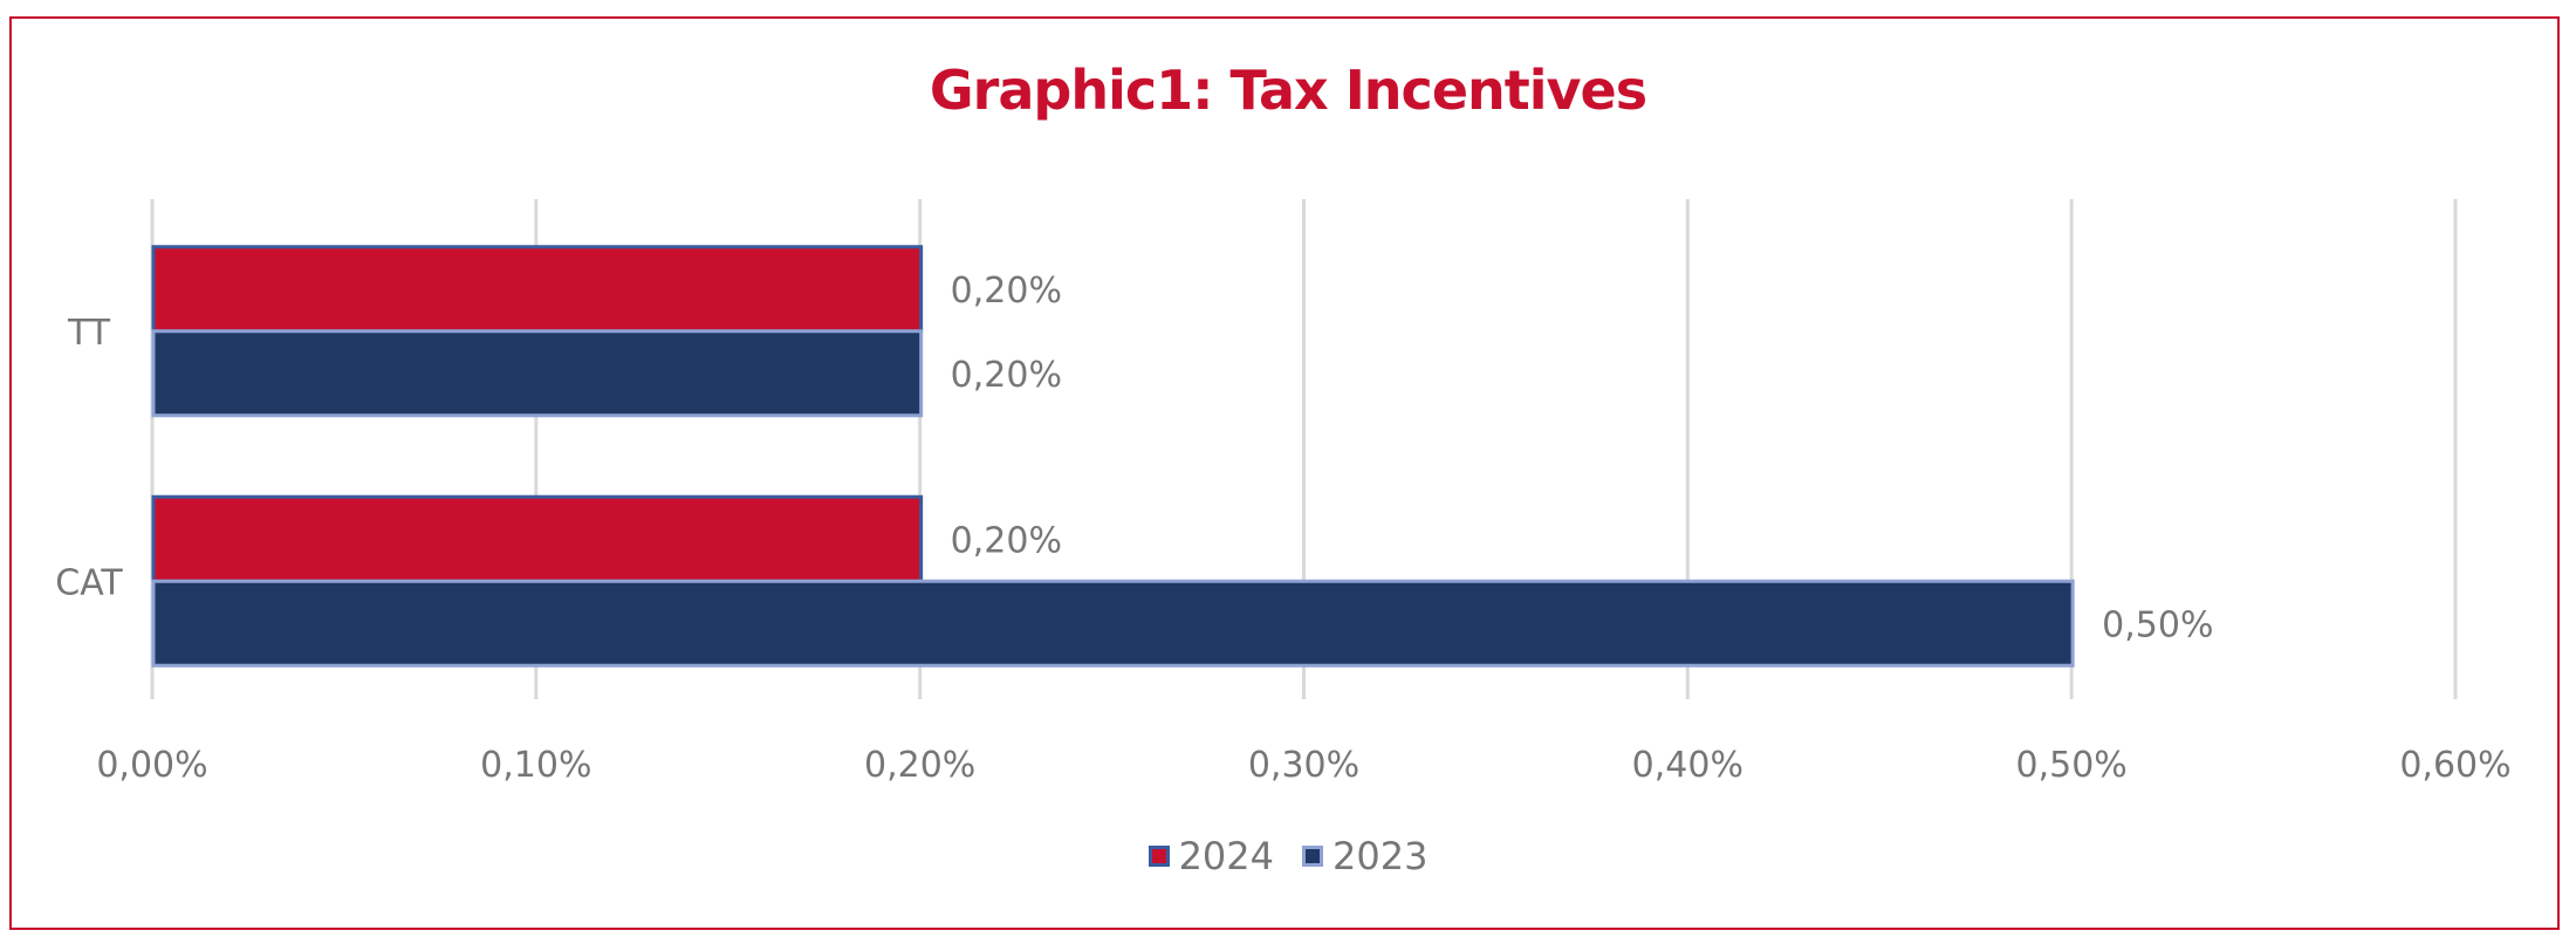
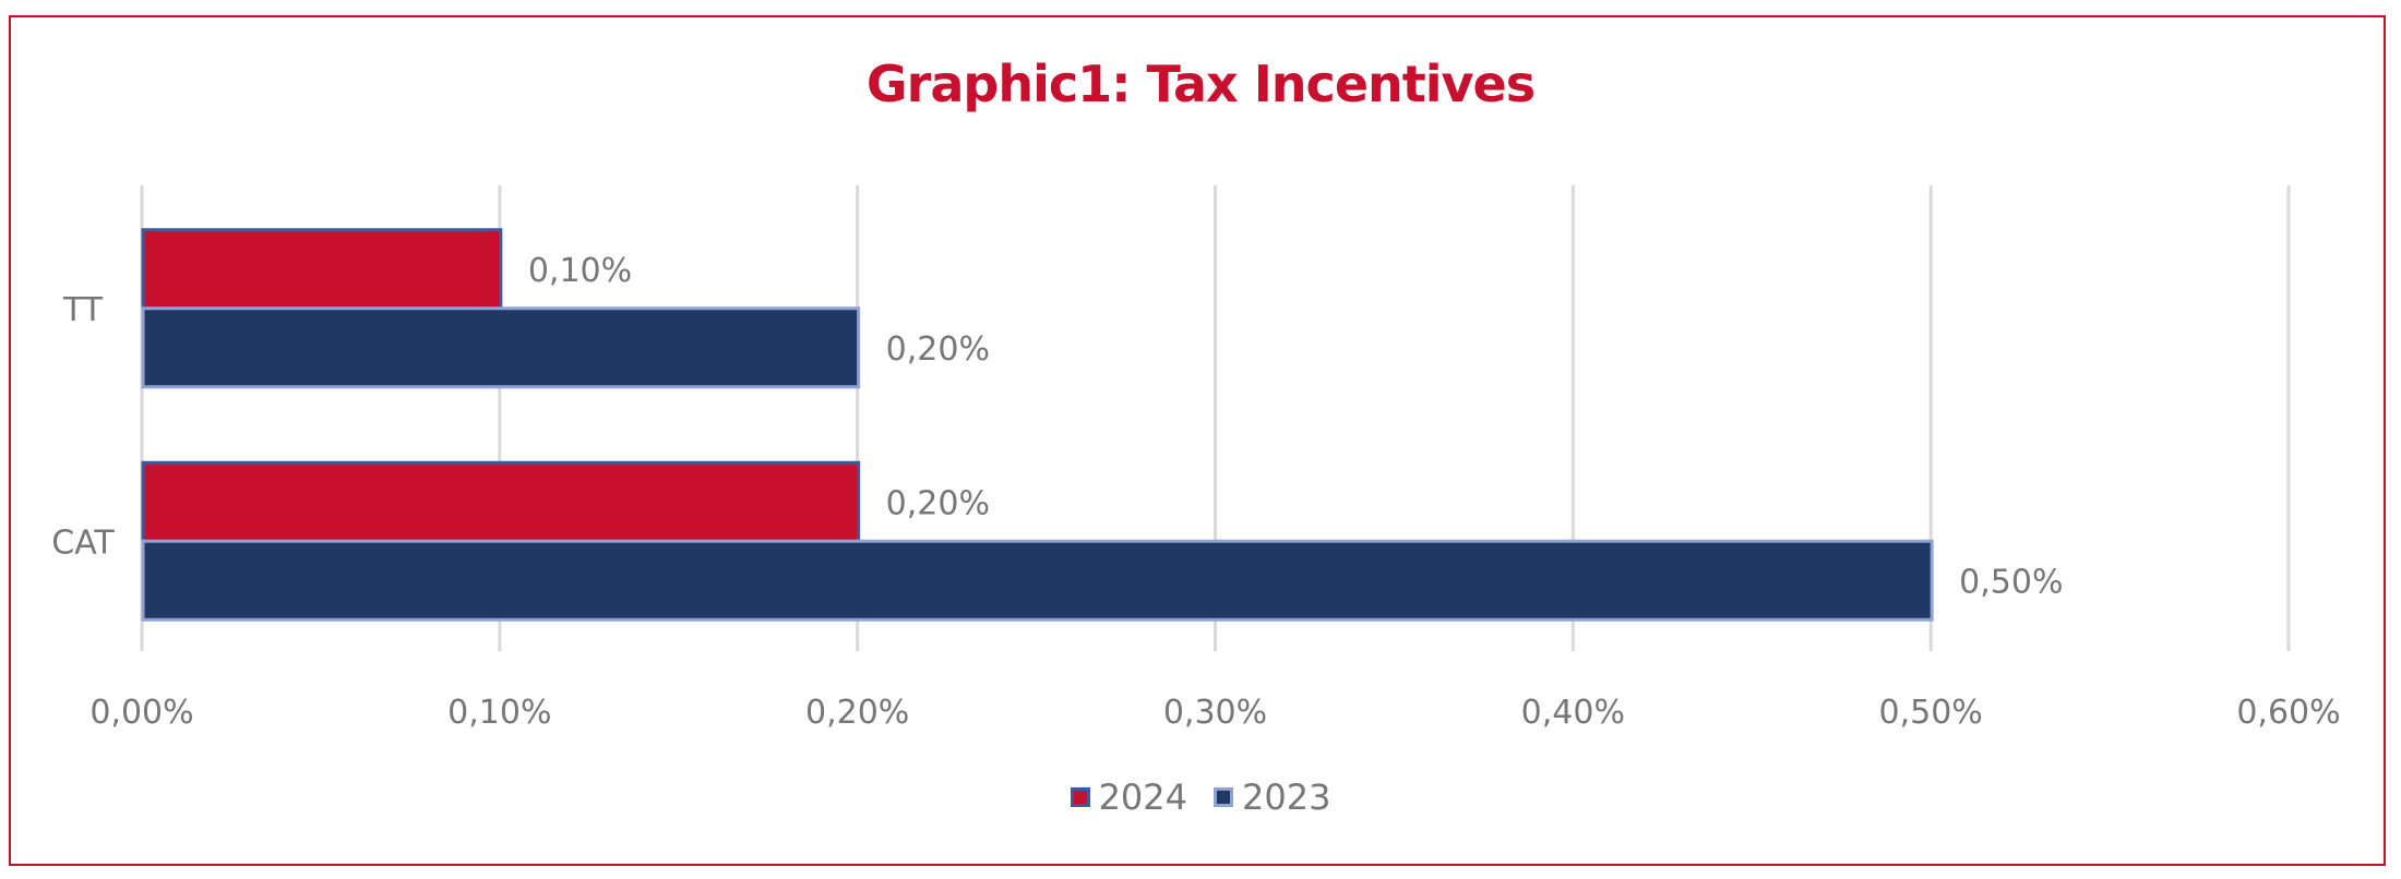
2024/TT: 0,20% -> 0,10%
